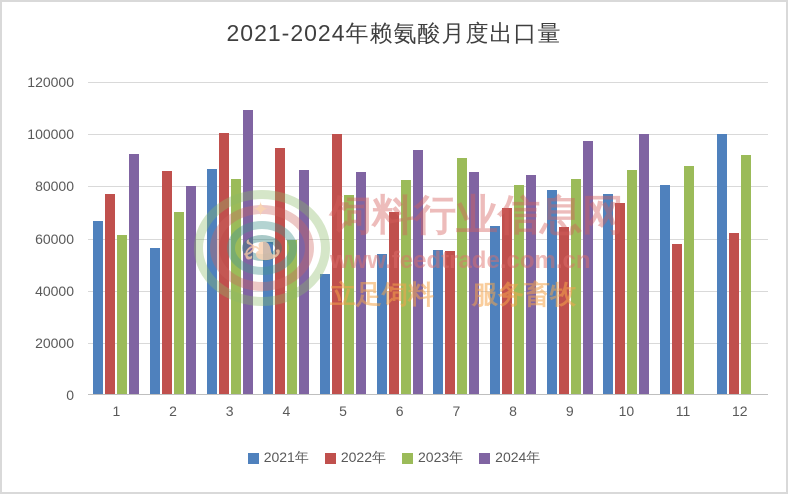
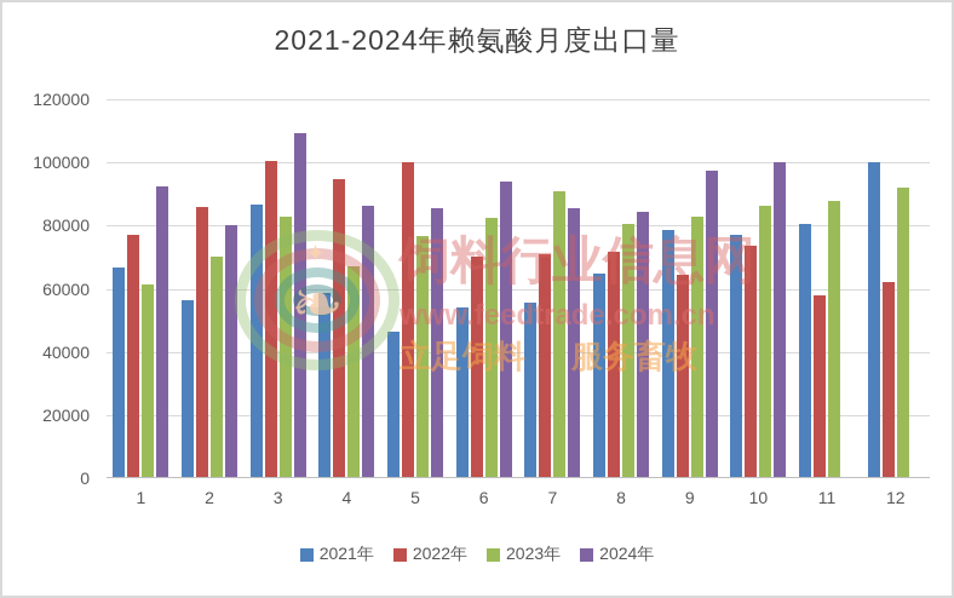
2023年/4: 59000 -> 67000
2022年/7: 55000 -> 70000
